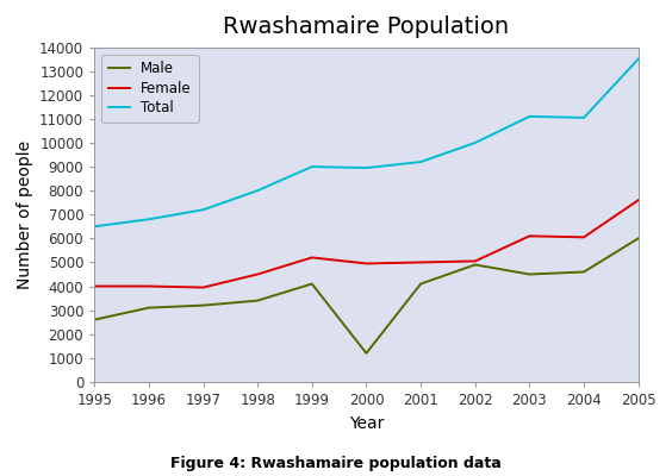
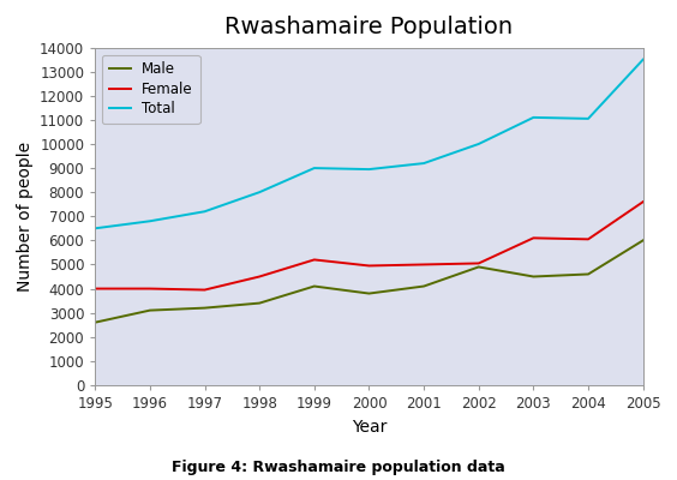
Male/2000: 1200 -> 3800
